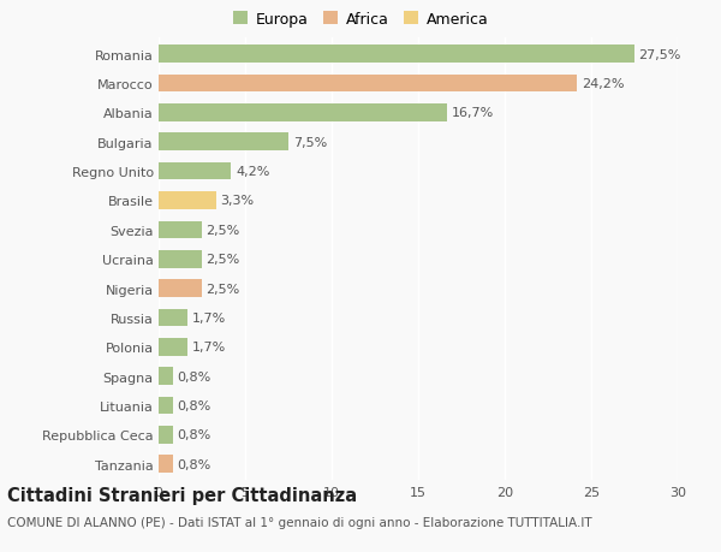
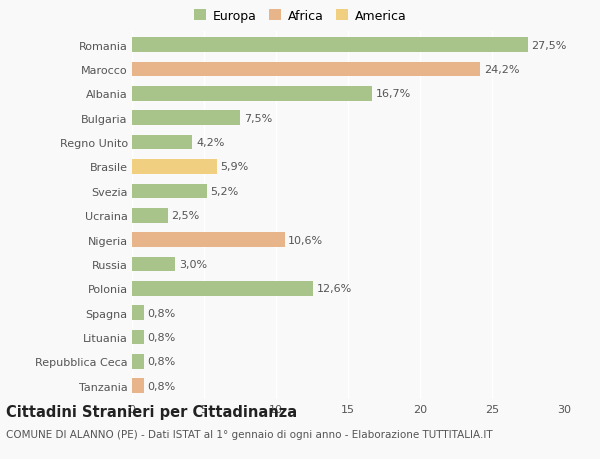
Brasile: 3,3% -> 5,9%
Svezia: 2,5% -> 5,2%
Nigeria: 2,5% -> 10,6%
Russia: 1,7% -> 3,0%
Polonia: 1,7% -> 12,6%
